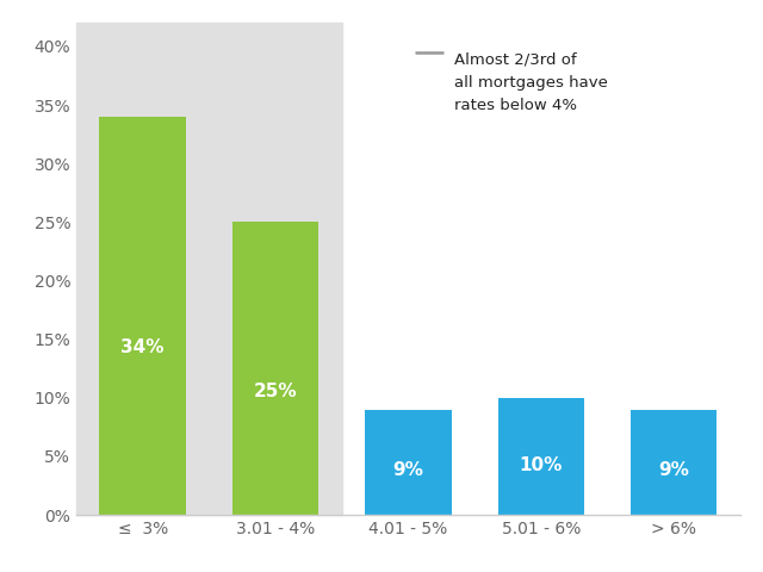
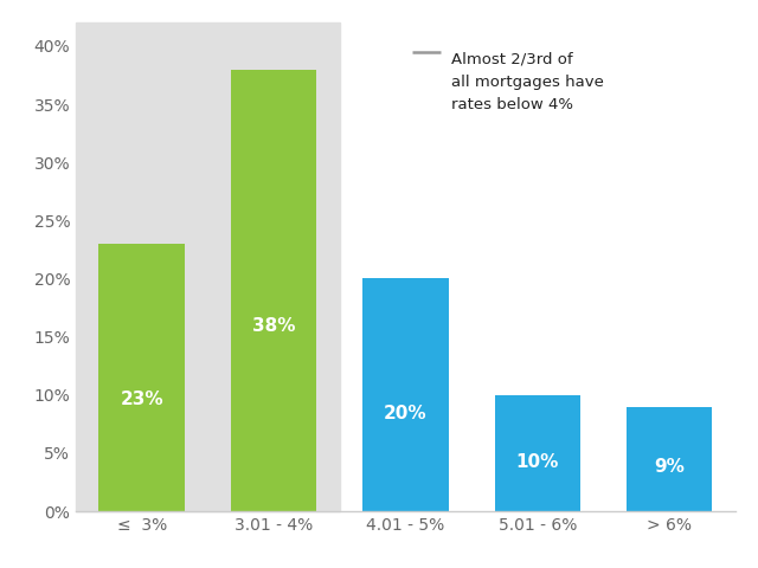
≤ 3%: 34% -> 23%
3.01 - 4%: 25% -> 38%
4.01 - 5%: 9% -> 20%
